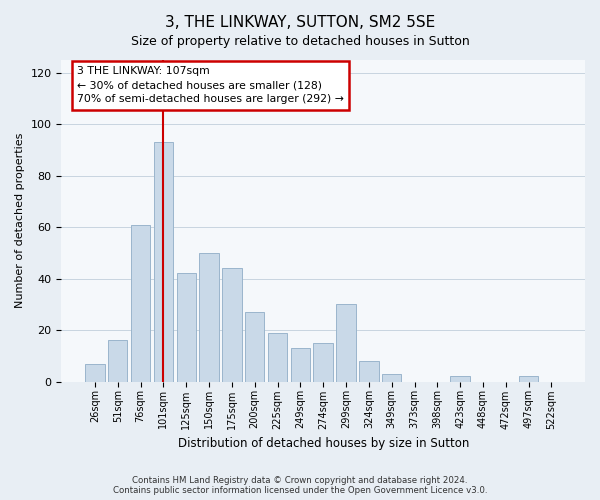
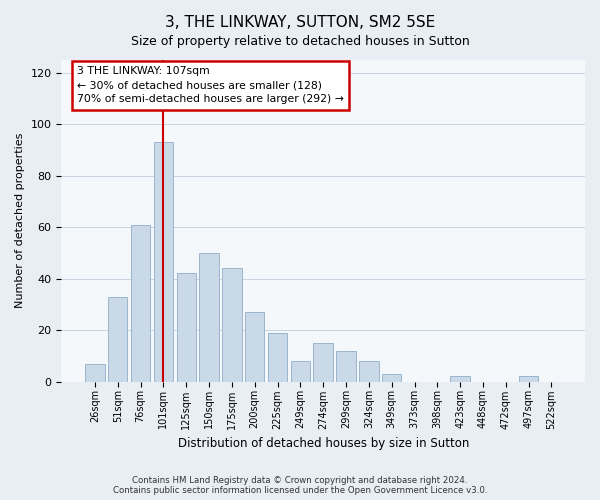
51sqm: 16 -> 33
249sqm: 13 -> 8
299sqm: 30 -> 12
